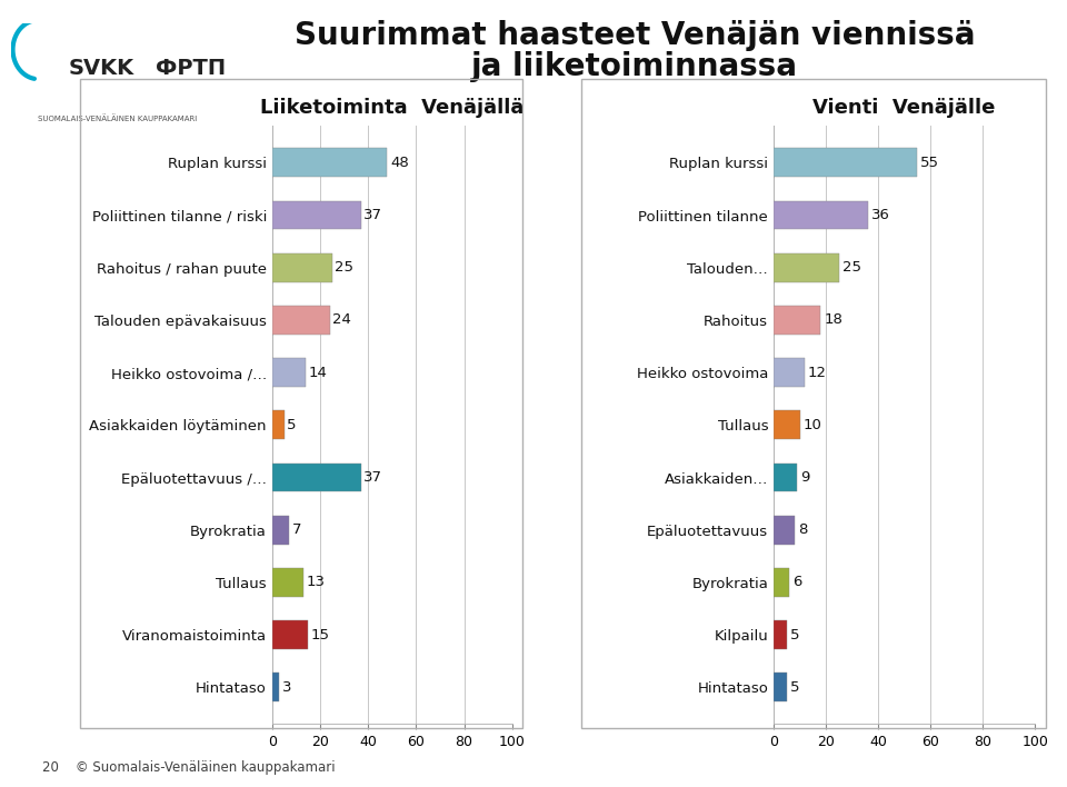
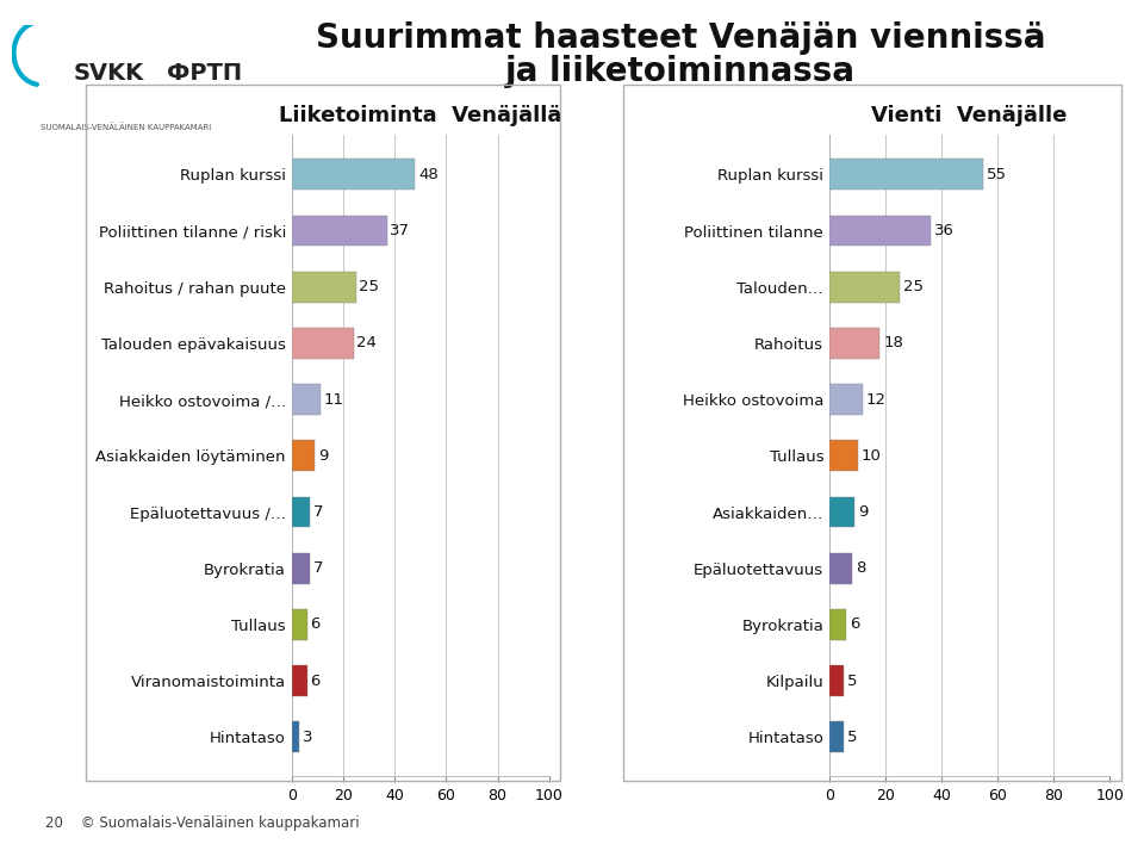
Liiketoiminta Venäjällä/Heikko ostovoima /…: 14 -> 11
Liiketoiminta Venäjällä/Asiakkaiden löytäminen: 5 -> 9
Liiketoiminta Venäjällä/Epäluotettavuus /…: 37 -> 7
Liiketoiminta Venäjällä/Tullaus: 13 -> 6
Liiketoiminta Venäjällä/Viranomaistoiminta: 15 -> 6
